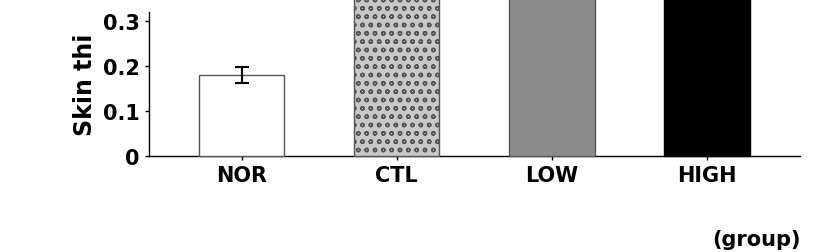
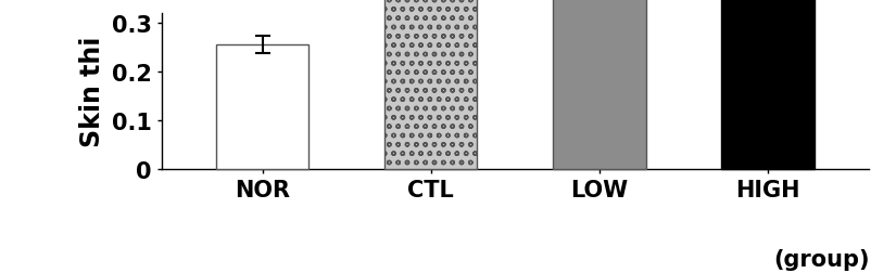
NOR: 0.180 -> 0.255
